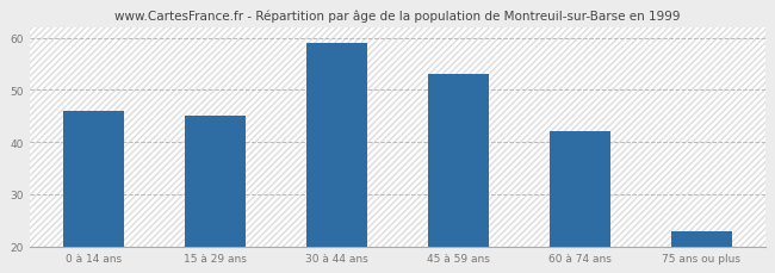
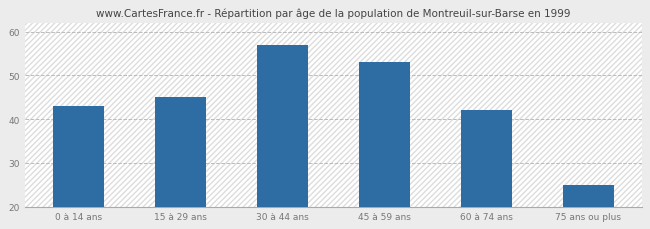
0 à 14 ans: 46 -> 43
30 à 44 ans: 59 -> 57
75 ans ou plus: 23 -> 25
